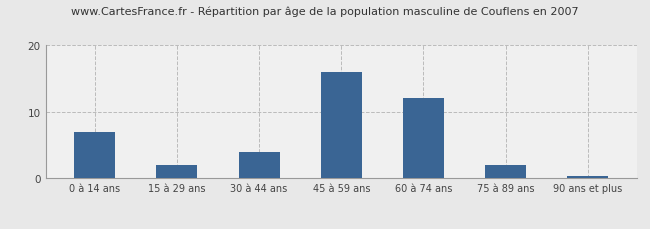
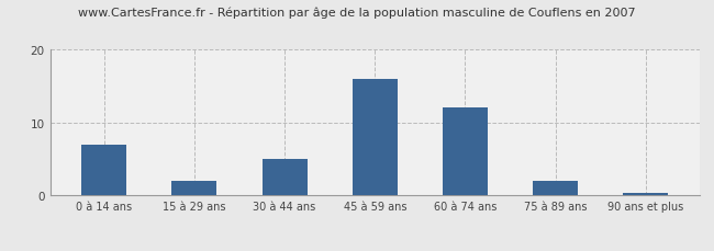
30 à 44 ans: 4.0 -> 5.0
